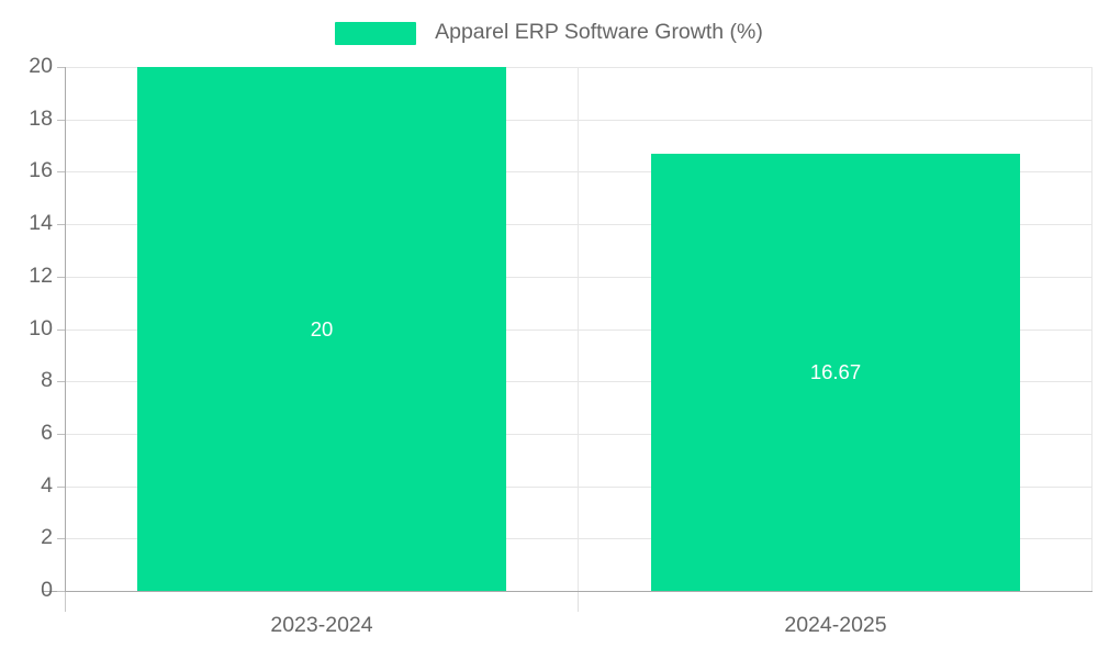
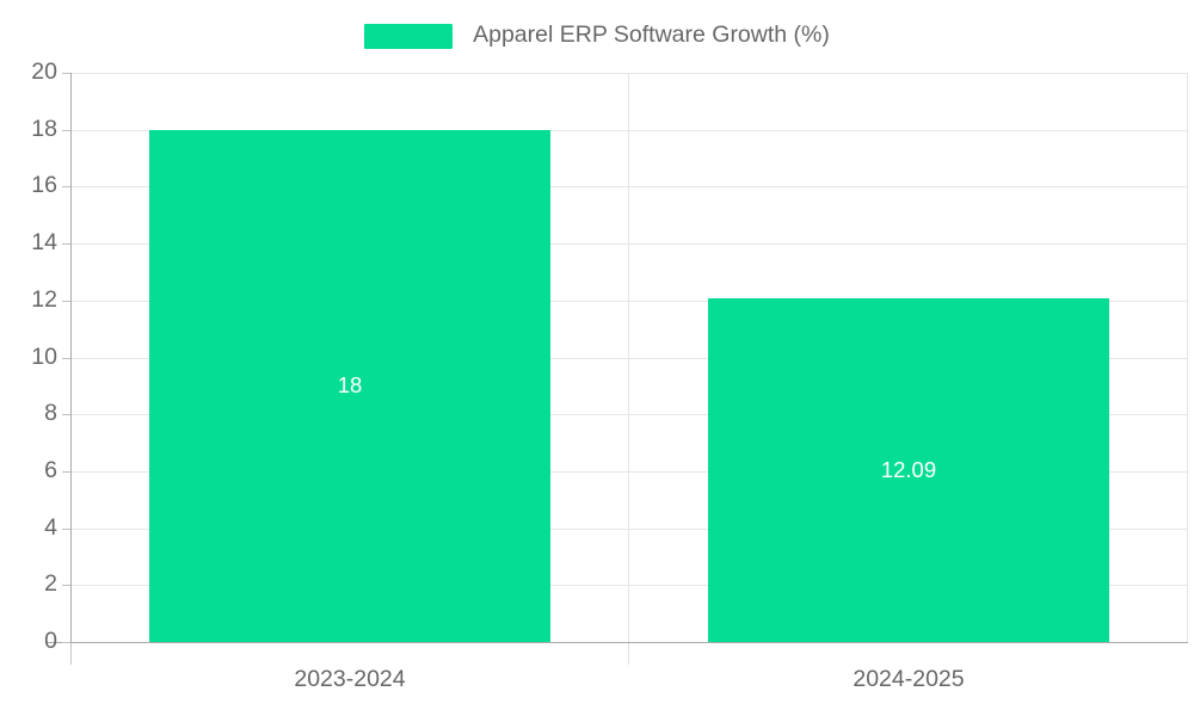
2023-2024: 20 -> 18
2024-2025: 16.67 -> 12.09
